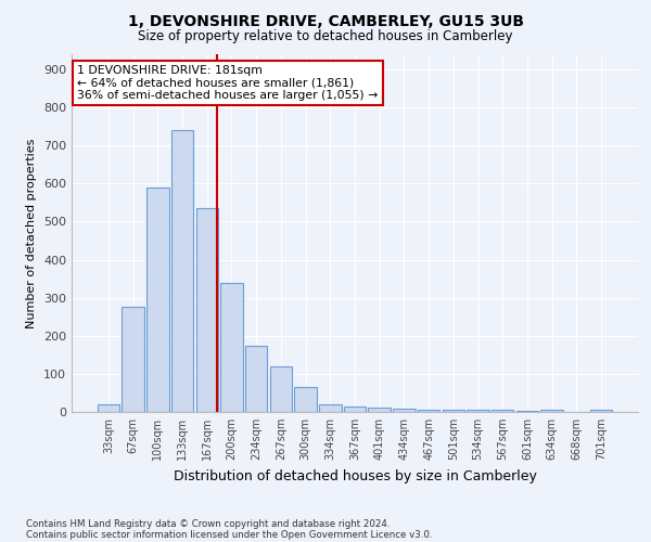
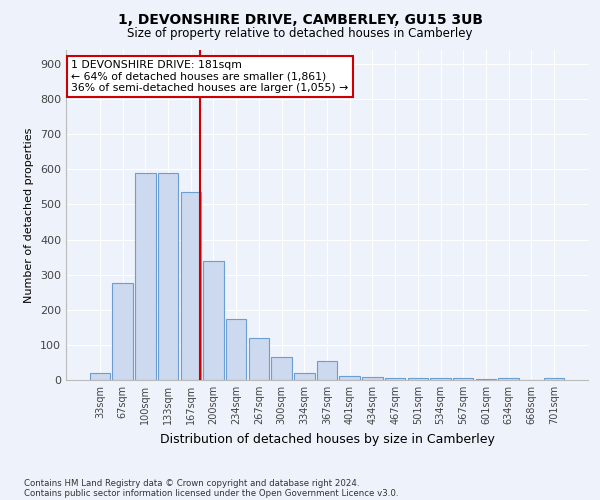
133sqm: 740 -> 590
367sqm: 15 -> 55
